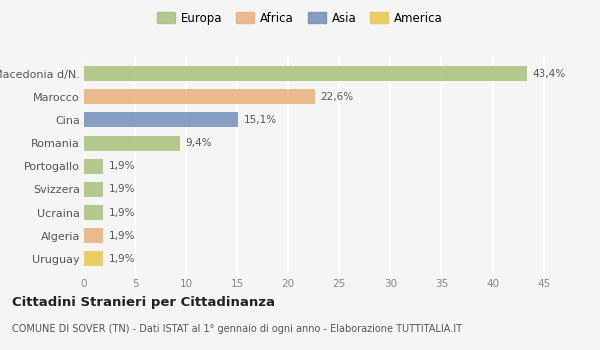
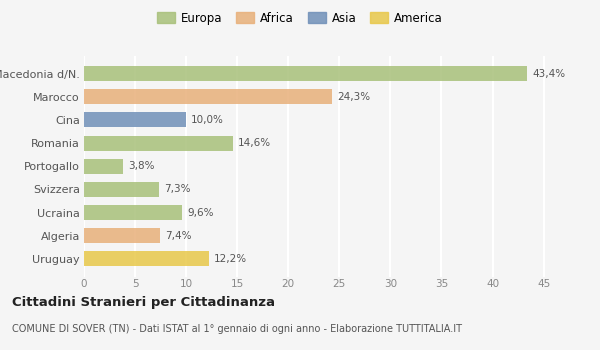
Marocco: 22,6% -> 24,3%
Cina: 15,1% -> 10,0%
Romania: 9,4% -> 14,6%
Portogallo: 1,9% -> 3,8%
Svizzera: 1,9% -> 7,3%
Ucraina: 1,9% -> 9,6%
Algeria: 1,9% -> 7,4%
Uruguay: 1,9% -> 12,2%
